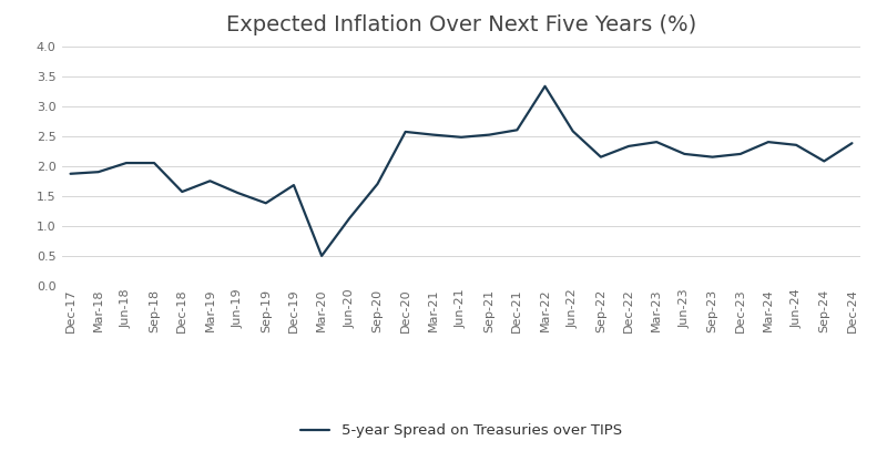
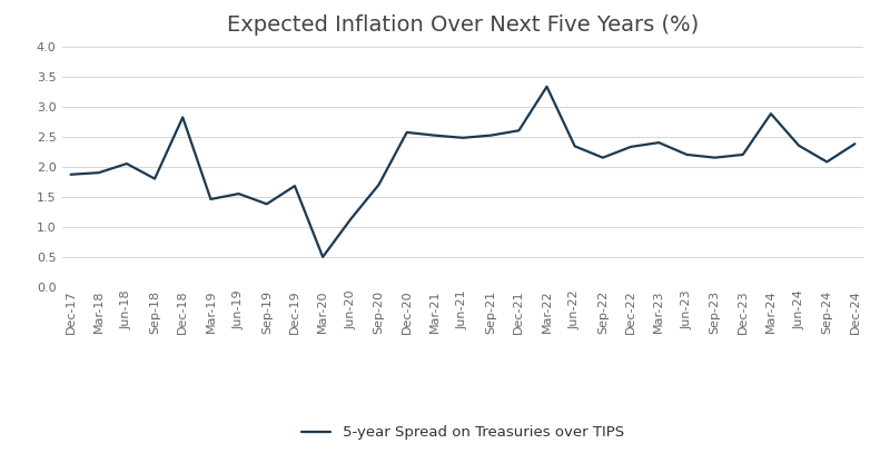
Sep-18: 2.05 -> 1.80
Dec-18: 1.57 -> 2.82
Mar-19: 1.75 -> 1.46
Jun-22: 2.58 -> 2.34
Mar-24: 2.40 -> 2.88
